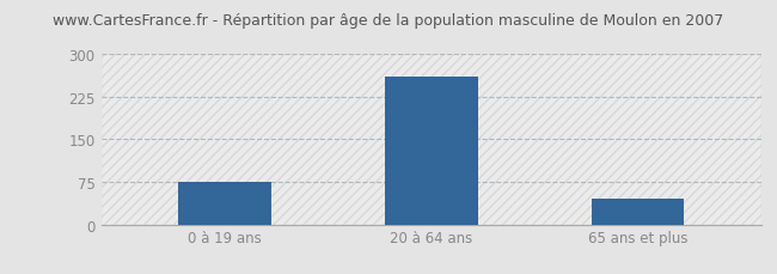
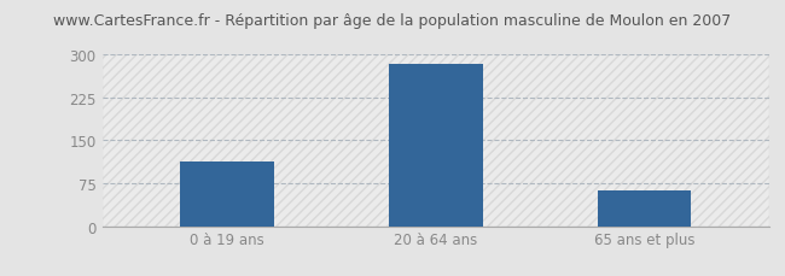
0 à 19 ans: 75 -> 113
20 à 64 ans: 260 -> 283
65 ans et plus: 45 -> 63
